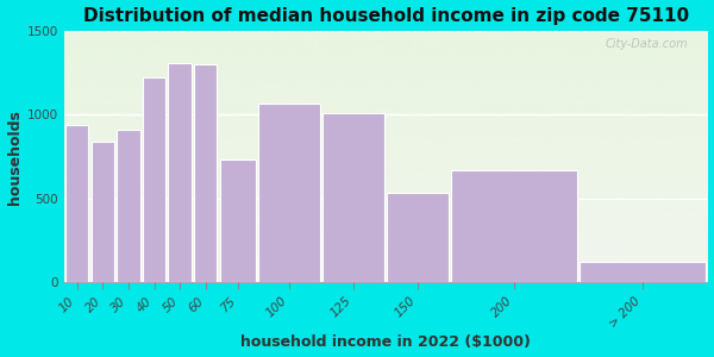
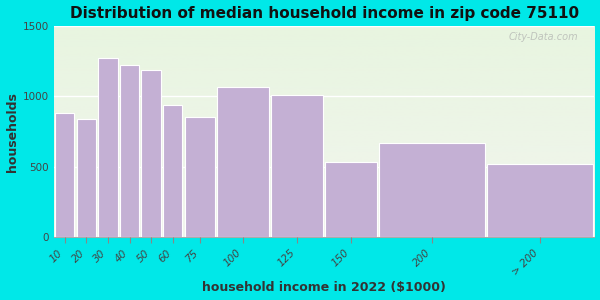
10: 940 -> 880
30: 910 -> 1270
50: 1310 -> 1190
60: 1300 -> 940
75: 730 -> 850
> 200: 120 -> 520
